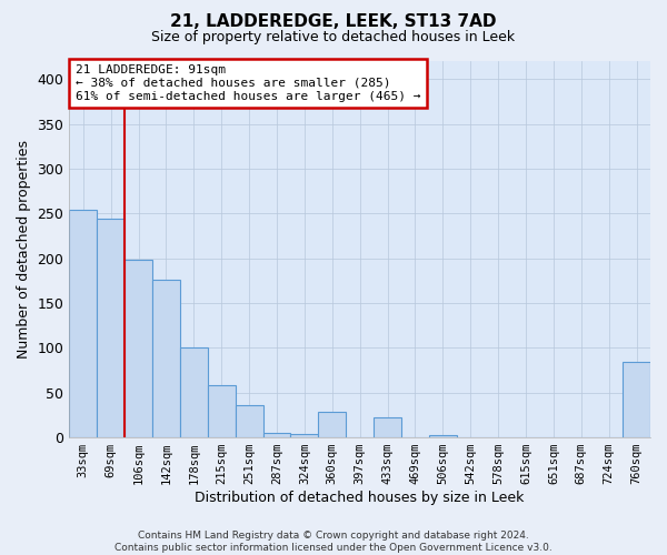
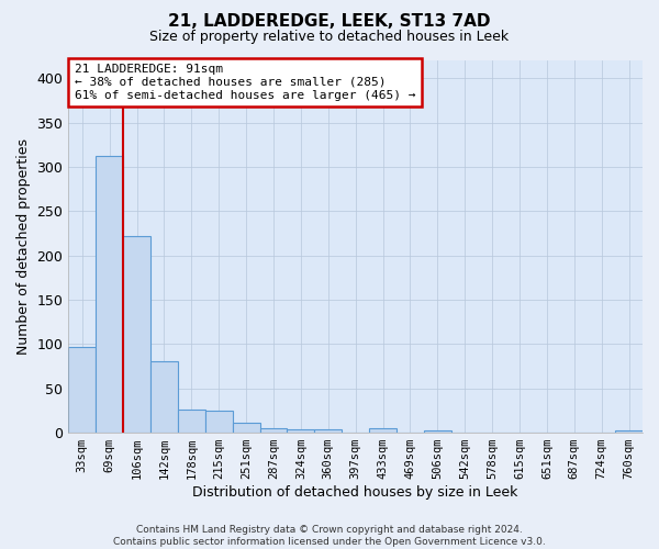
33sqm: 254 -> 97
69sqm: 244 -> 312
106sqm: 198 -> 222
142sqm: 176 -> 81
178sqm: 100 -> 26
215sqm: 58 -> 25
251sqm: 36 -> 11
360sqm: 28 -> 4
433sqm: 22 -> 5
760sqm: 84 -> 3
